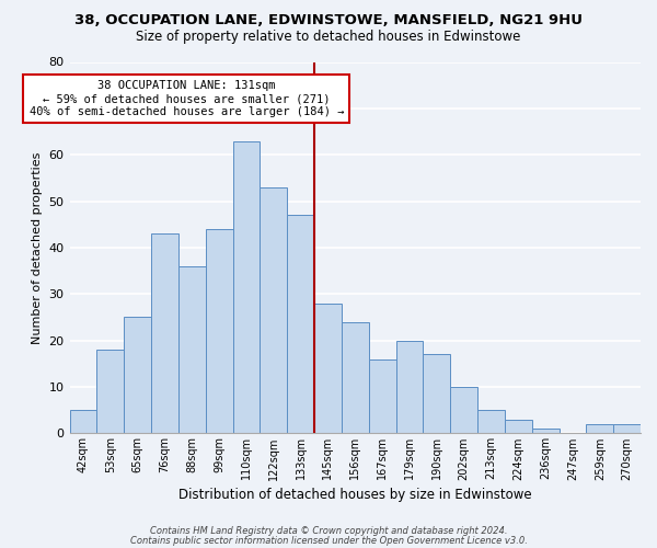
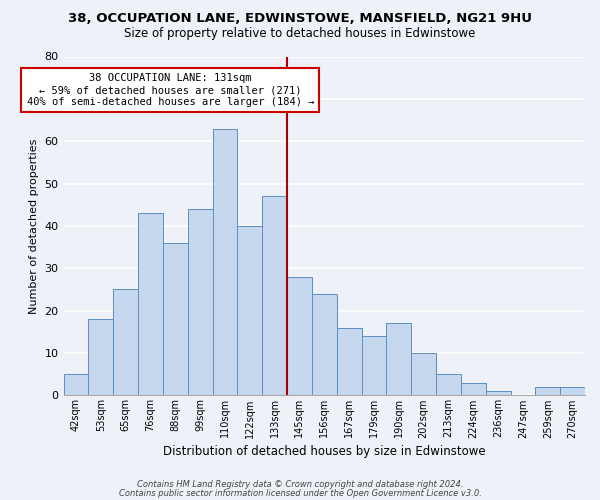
122sqm: 53 -> 40
179sqm: 20 -> 14
